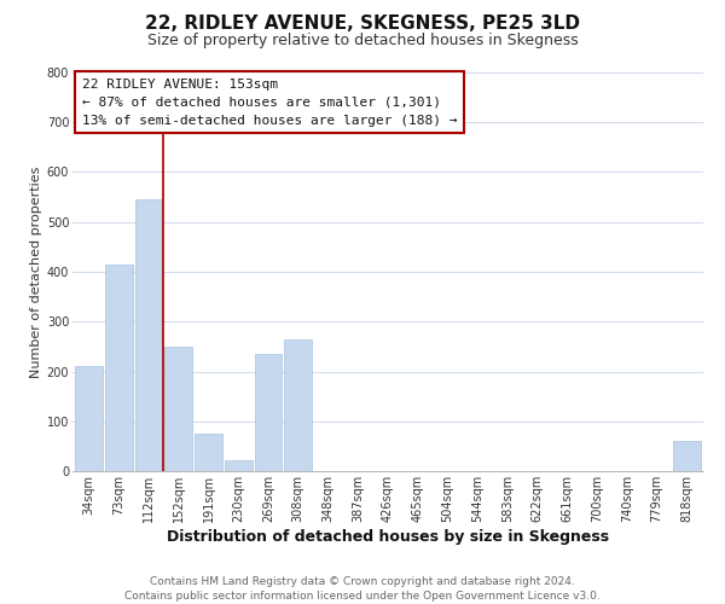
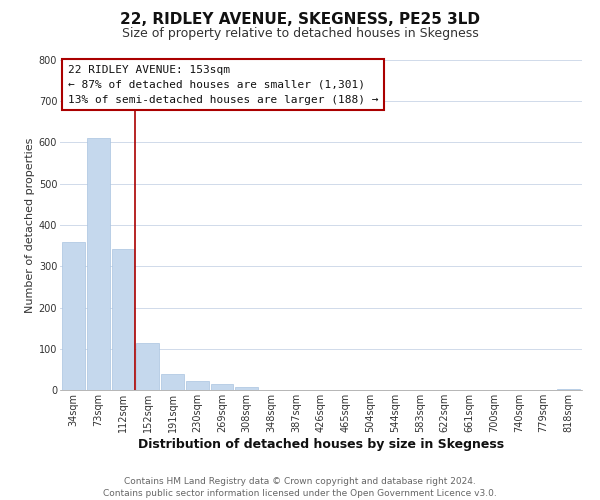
34sqm: 210 -> 358
73sqm: 415 -> 611
112sqm: 545 -> 343
152sqm: 250 -> 114
191sqm: 75 -> 40
269sqm: 235 -> 14
308sqm: 265 -> 8
818sqm: 60 -> 3
